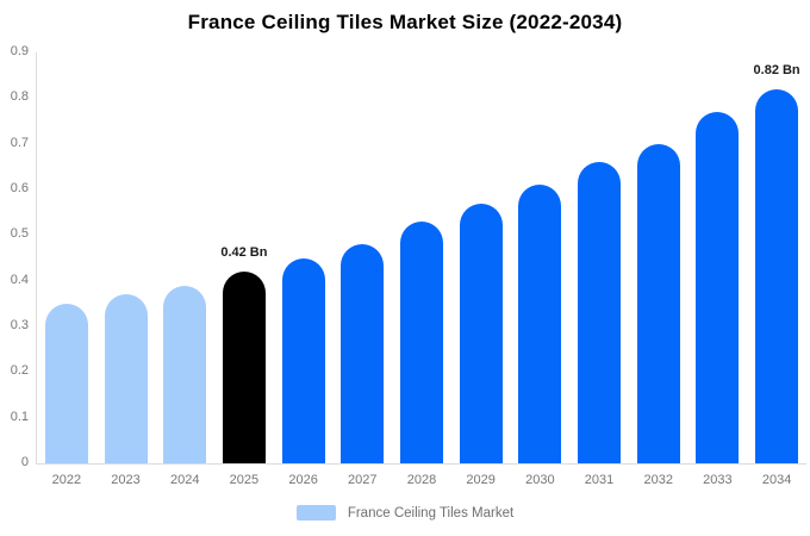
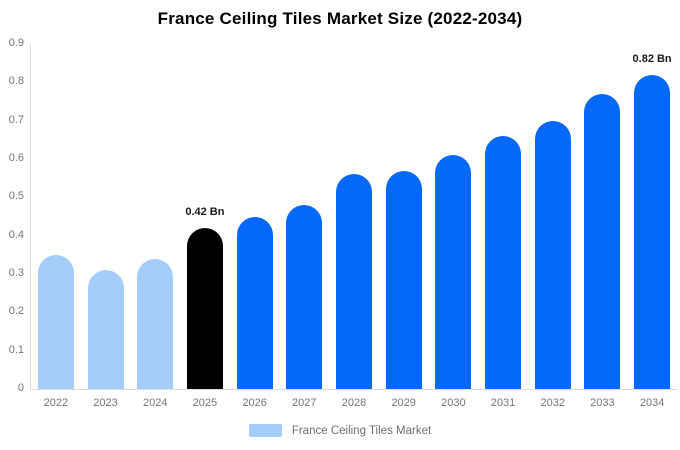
2023: 0.37 -> 0.31
2024: 0.39 -> 0.34
2028: 0.53 -> 0.56
